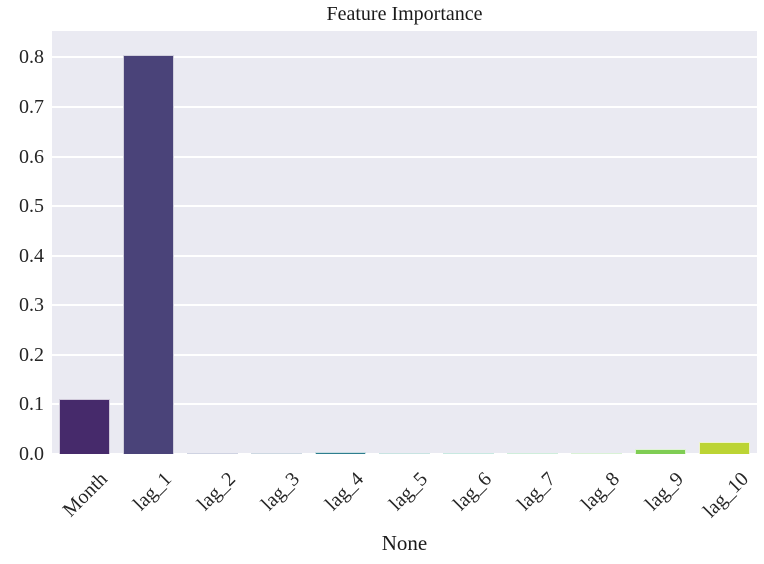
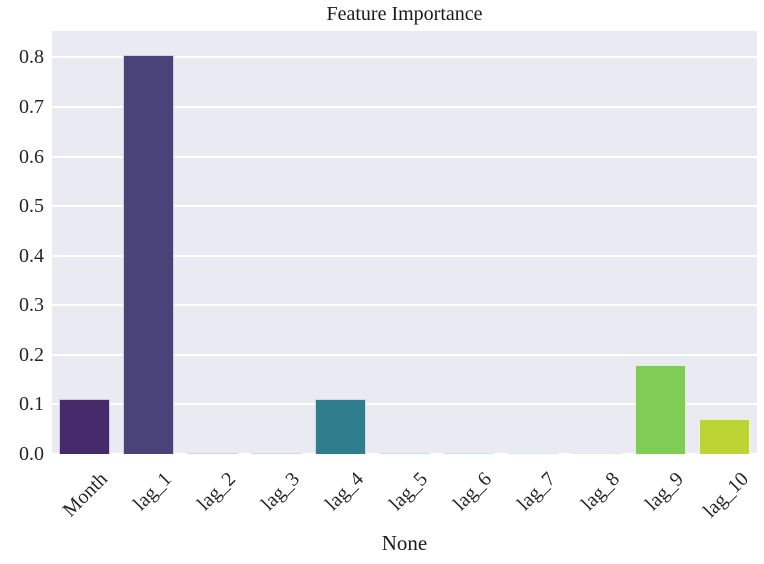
lag_4: 0.01 -> 0.11
lag_9: 0.01 -> 0.18
lag_10: 0.03 -> 0.07
